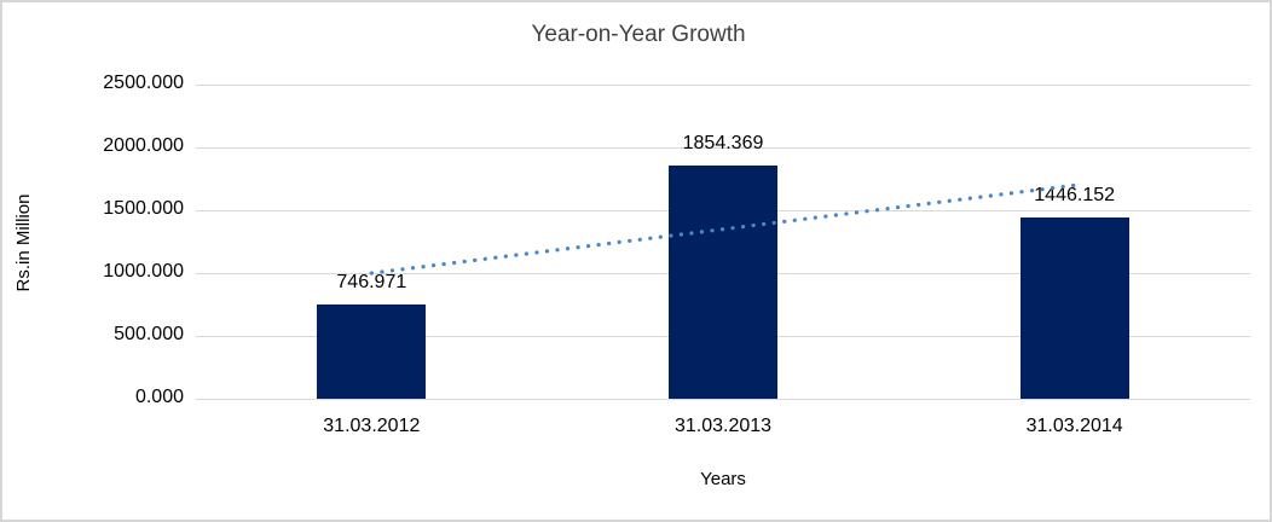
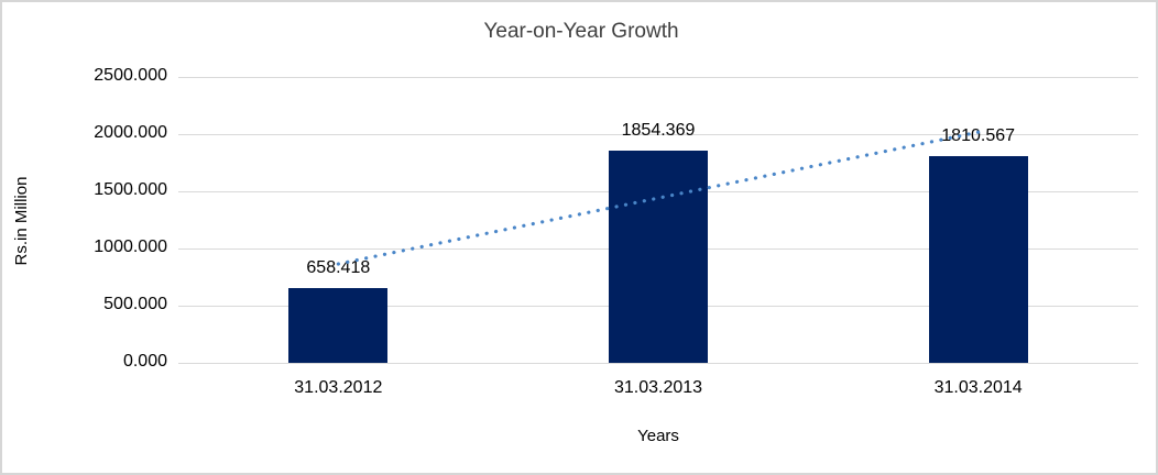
31.03.2012: 746.971 -> 658.418
31.03.2014: 1446.152 -> 1810.567
